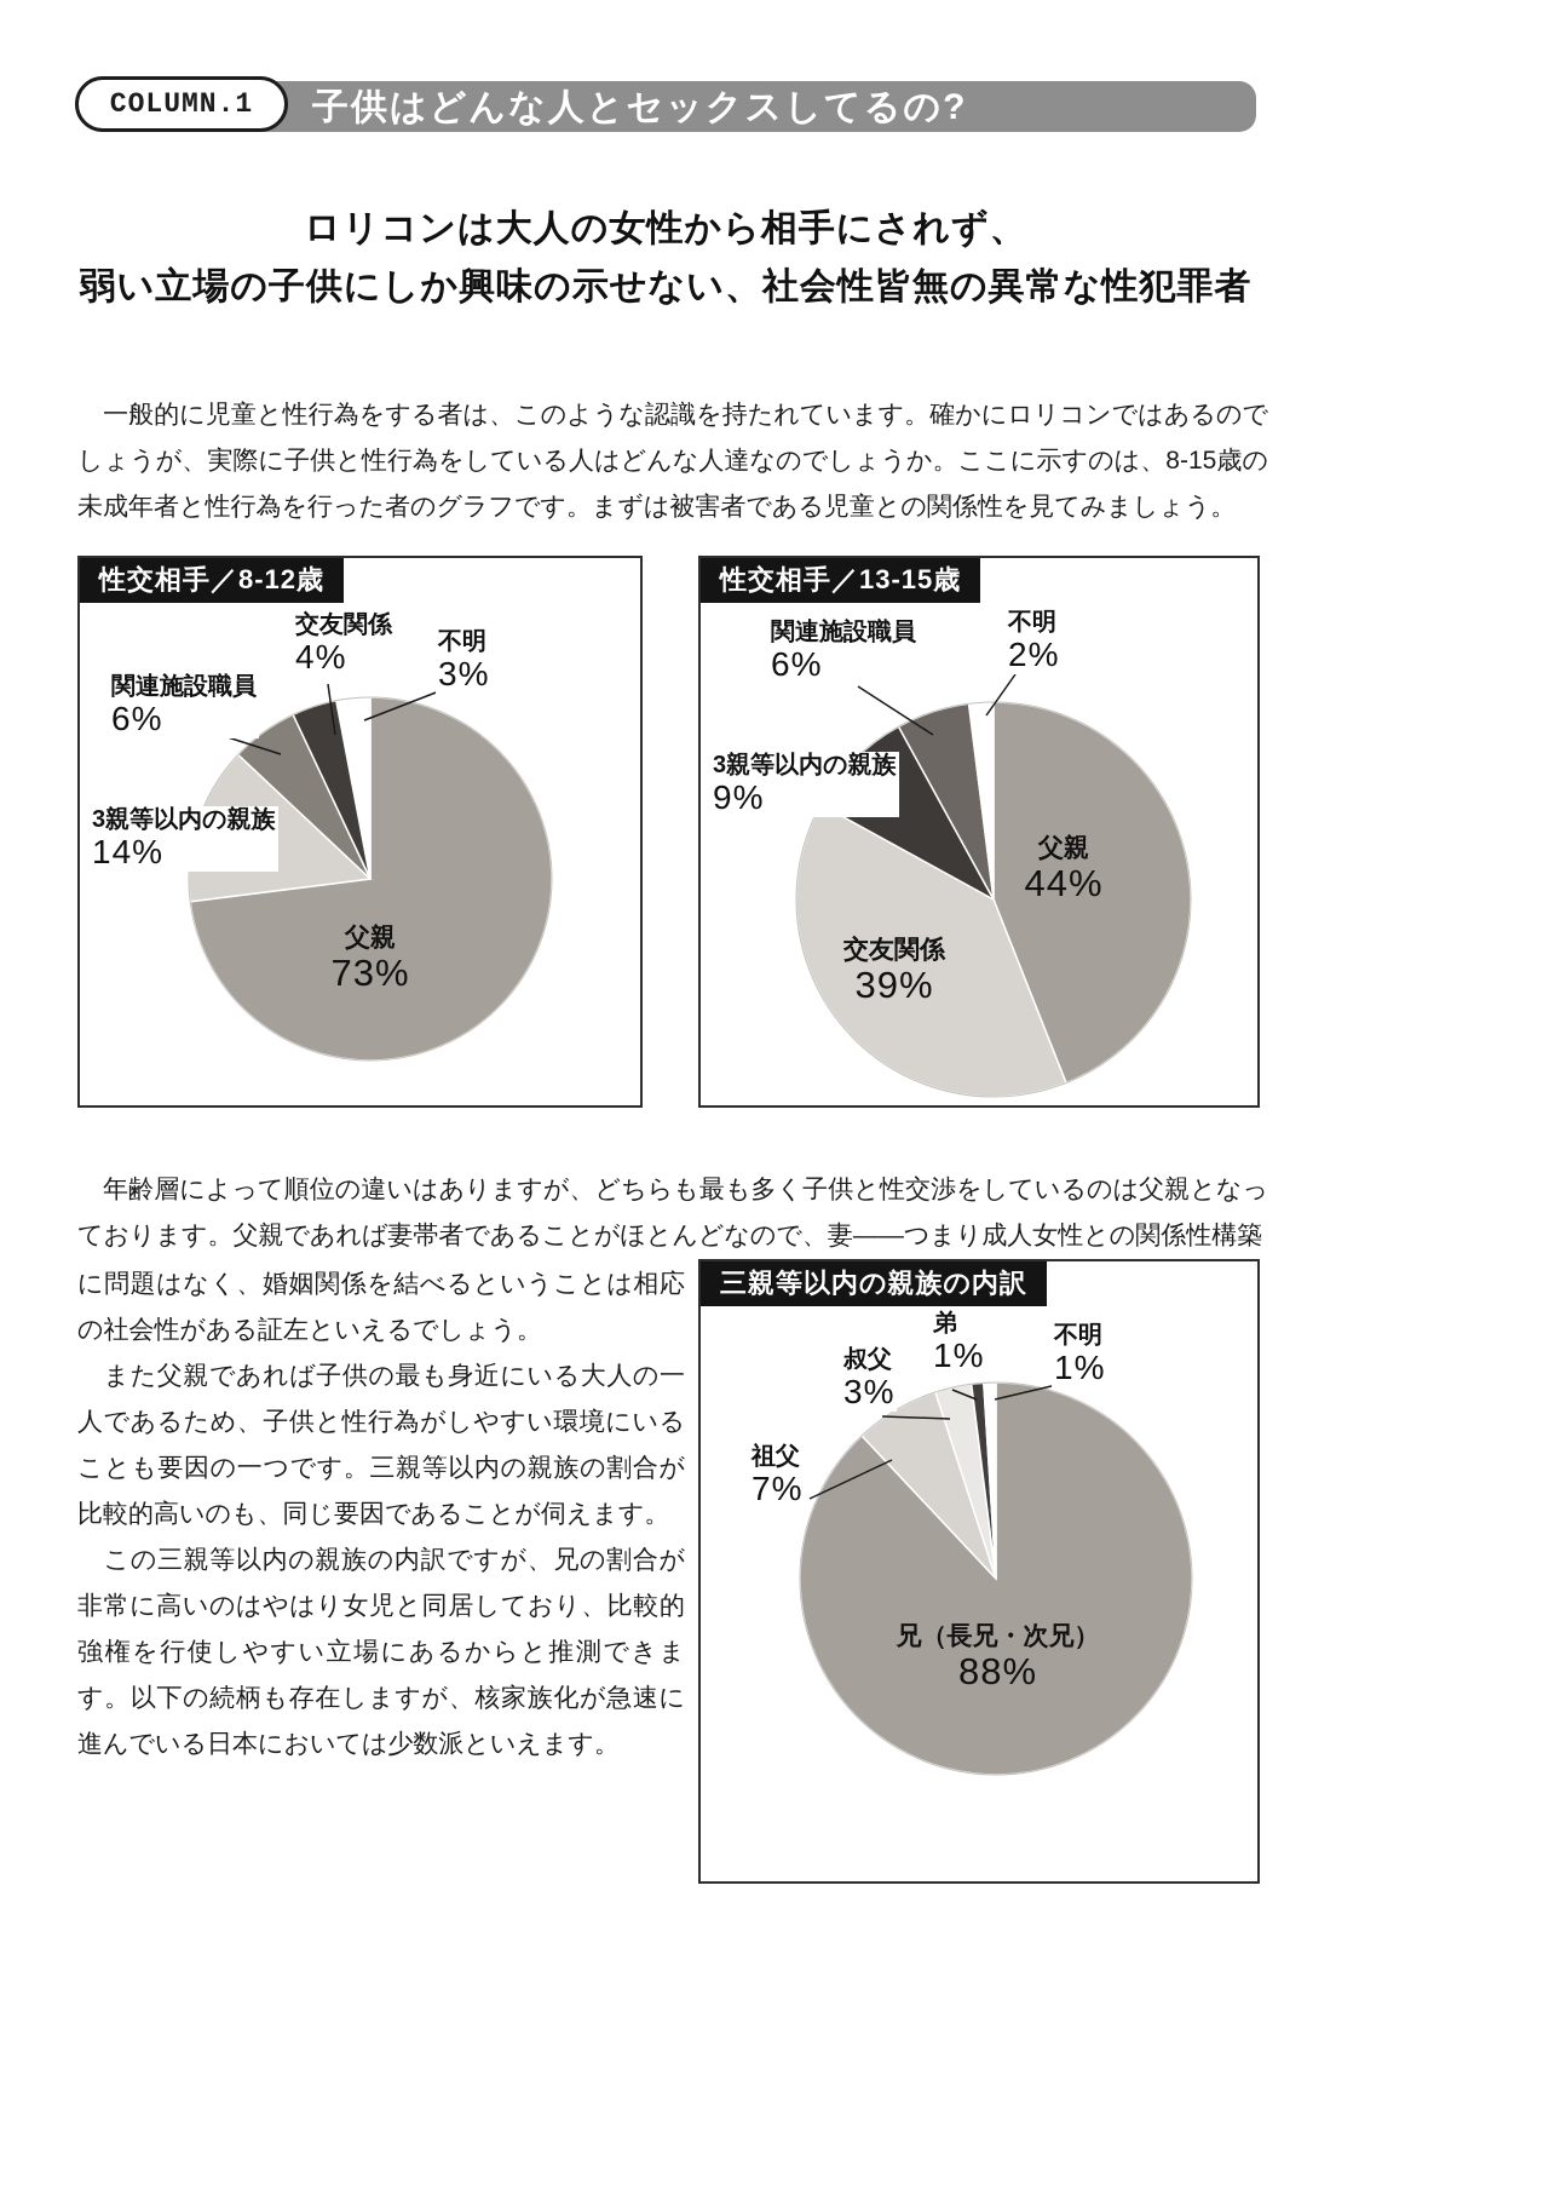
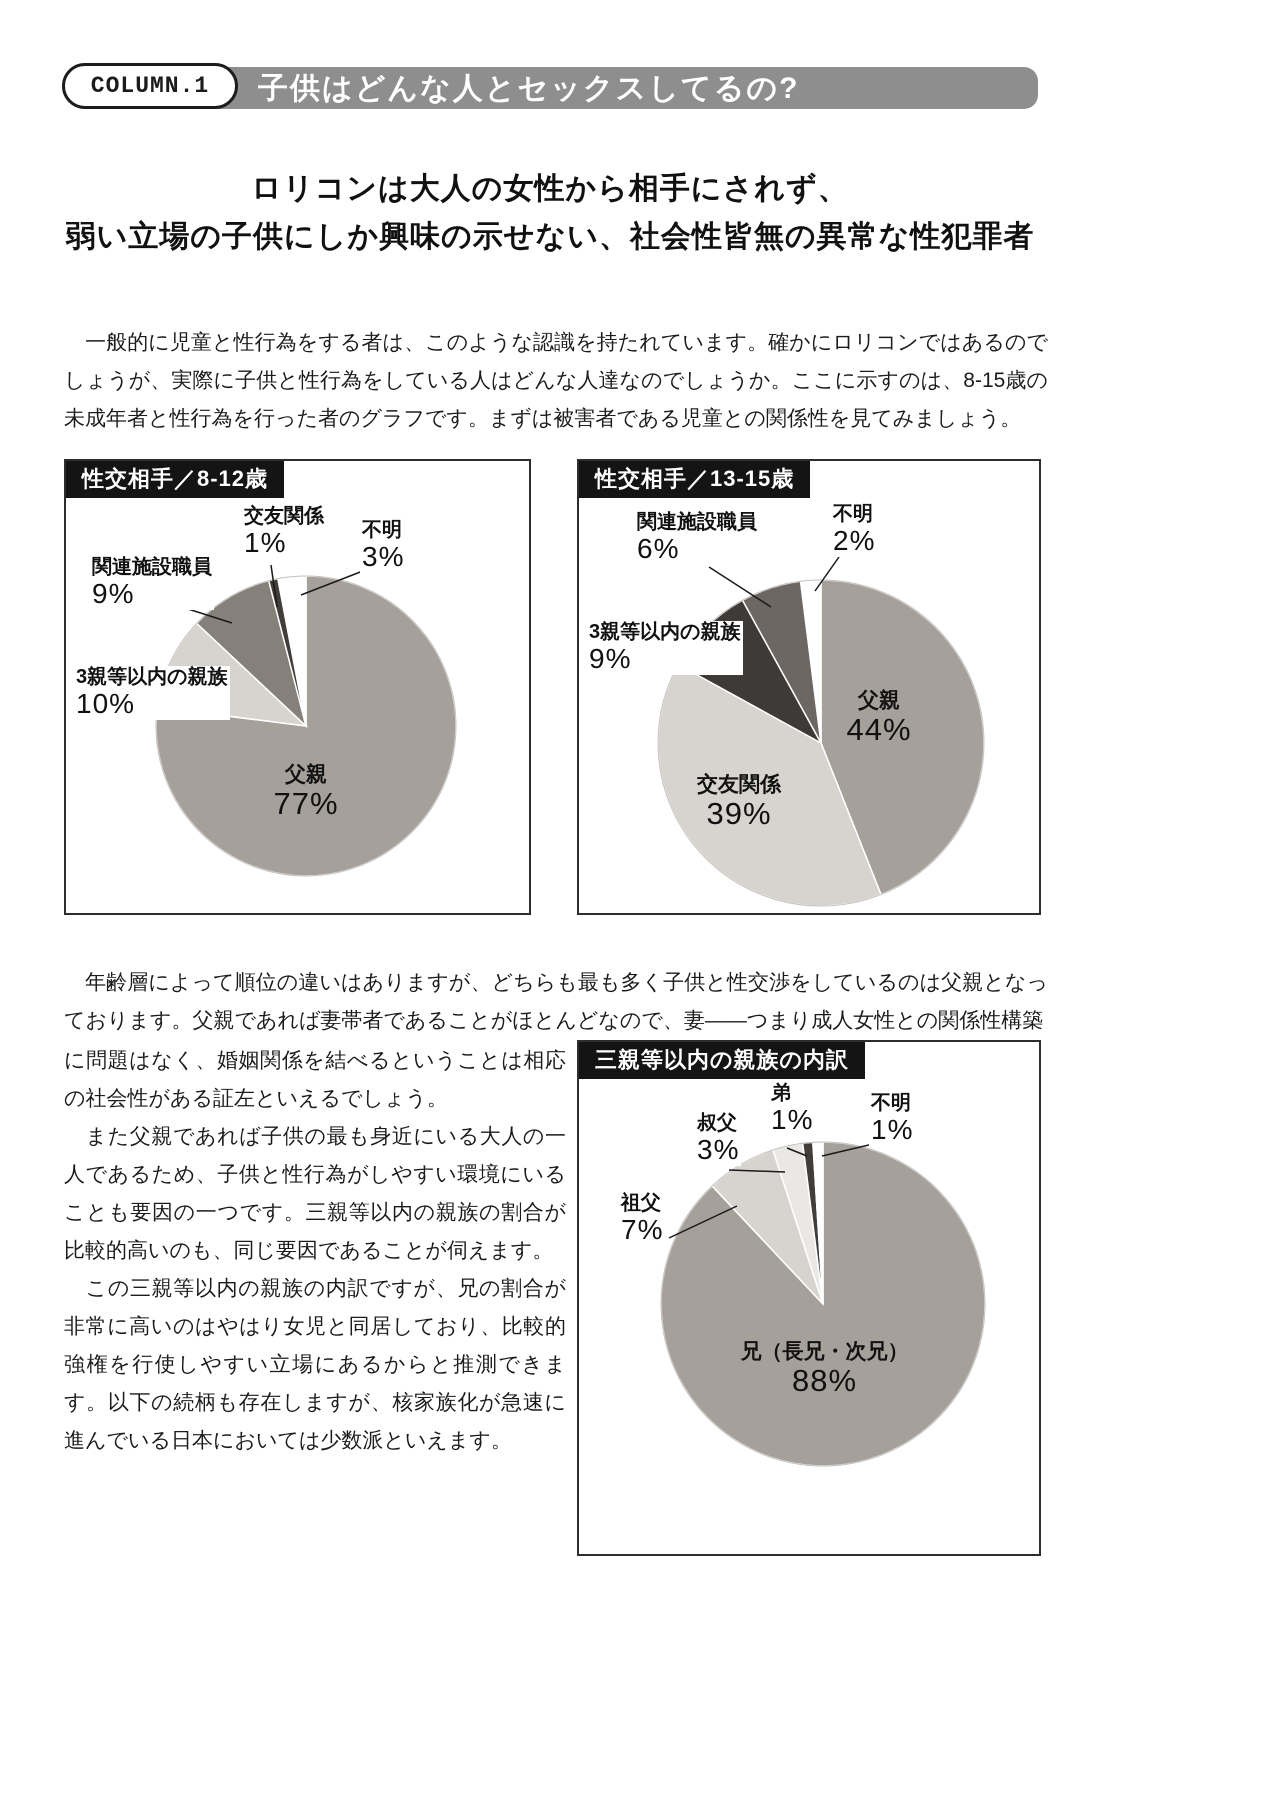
性交相手／8-12歳/父親: 73% -> 77%
性交相手／8-12歳/3親等以内の親族: 14% -> 10%
性交相手／8-12歳/関連施設職員: 6% -> 9%
性交相手／8-12歳/交友関係: 4% -> 1%
